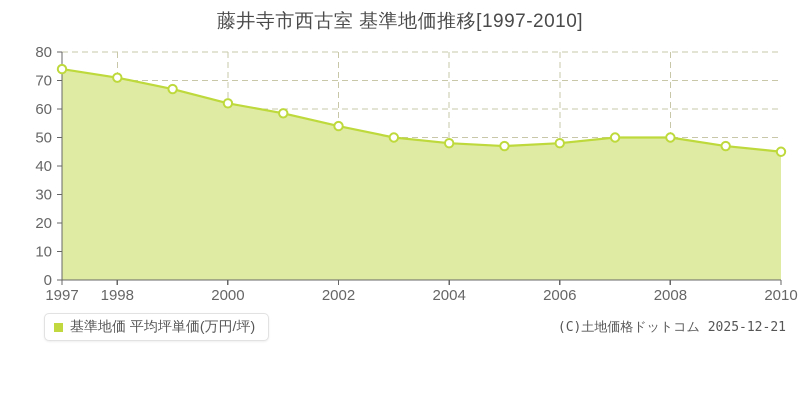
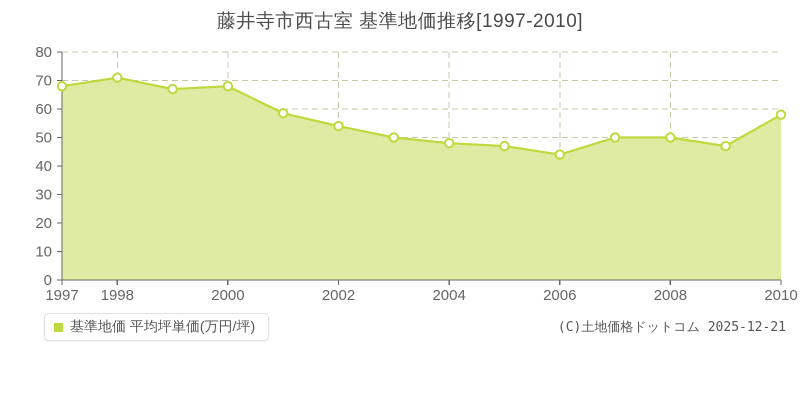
1997: 74 -> 68
2000: 62 -> 68
2006: 48 -> 44
2010: 45 -> 58
